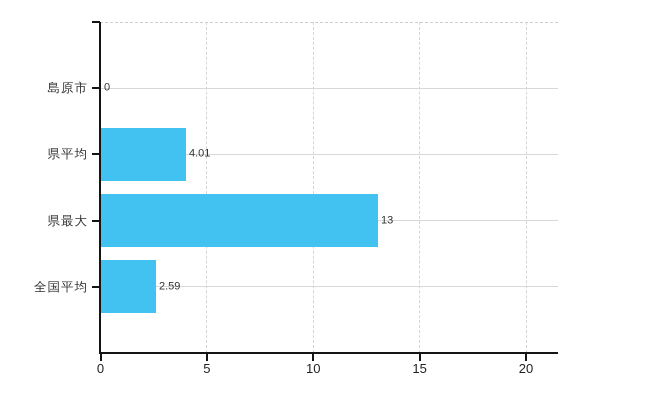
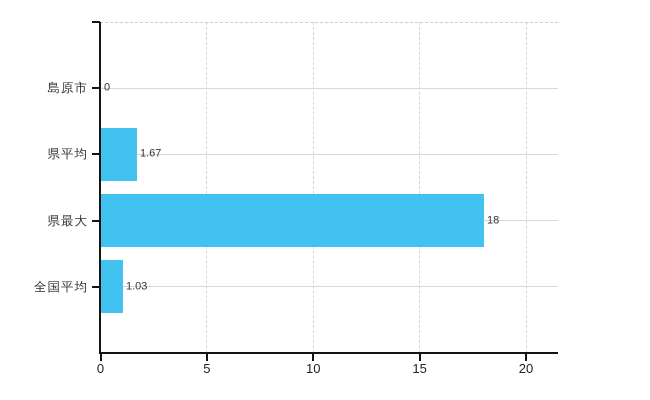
県平均: 4.01 -> 1.67
県最大: 13 -> 18
全国平均: 2.59 -> 1.03
